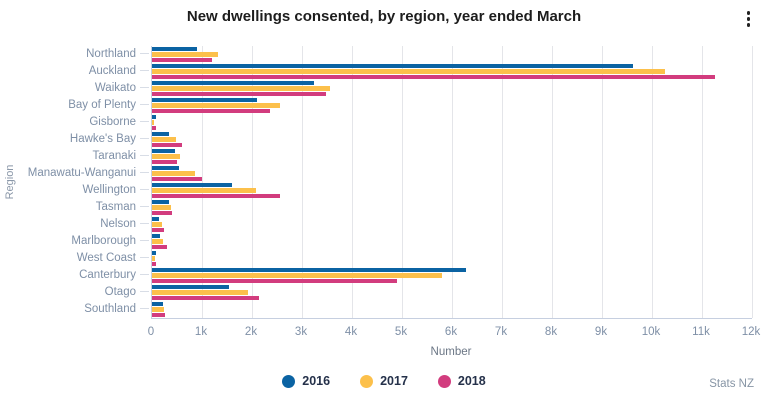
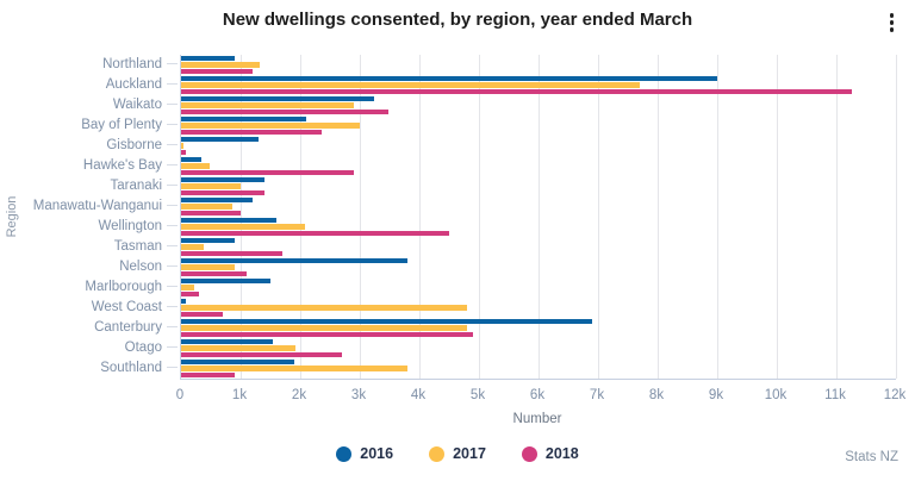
2016/Auckland: 9.6k -> 9.0k
2017/Auckland: 10.2k -> 7.7k
2017/Waikato: 3.6k -> 2.9k
2017/Bay of Plenty: 2.6k -> 3.0k
2016/Gisborne: 0.1k -> 1.3k
2018/Hawke's Bay: 0.6k -> 2.9k
2016/Taranaki: 0.5k -> 1.4k
2017/Taranaki: 0.6k -> 1.0k
2018/Taranaki: 0.5k -> 1.4k
2016/Manawatu-Wanganui: 0.5k -> 1.2k
2018/Wellington: 2.6k -> 4.5k
2016/Tasman: 0.3k -> 0.9k
2018/Tasman: 0.4k -> 1.7k
2016/Nelson: 0.1k -> 3.8k
2017/Nelson: 0.2k -> 0.9k
2018/Nelson: 0.2k -> 1.1k
2016/Marlborough: 0.2k -> 1.5k
2017/West Coast: 0.1k -> 4.8k
2018/West Coast: 0.1k -> 0.7k
2016/Canterbury: 6.3k -> 6.9k
2017/Canterbury: 5.8k -> 4.8k
2018/Otago: 2.1k -> 2.7k
2016/Southland: 0.2k -> 1.9k
2017/Southland: 0.2k -> 3.8k
2018/Southland: 0.2k -> 0.9k
